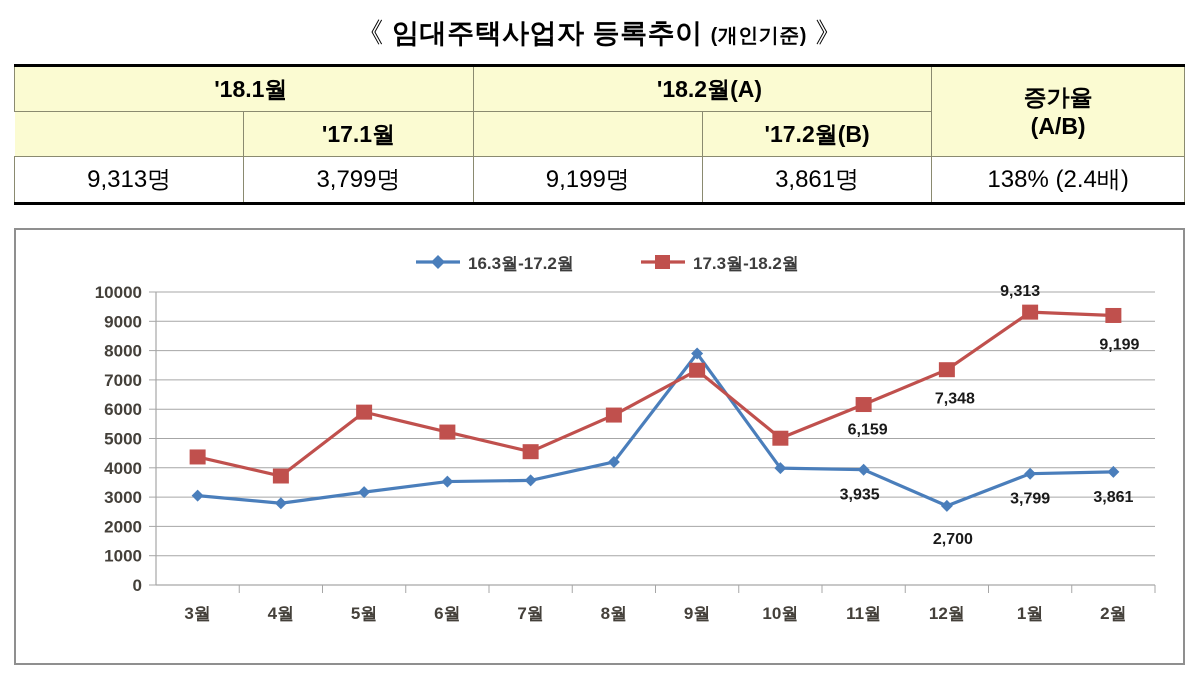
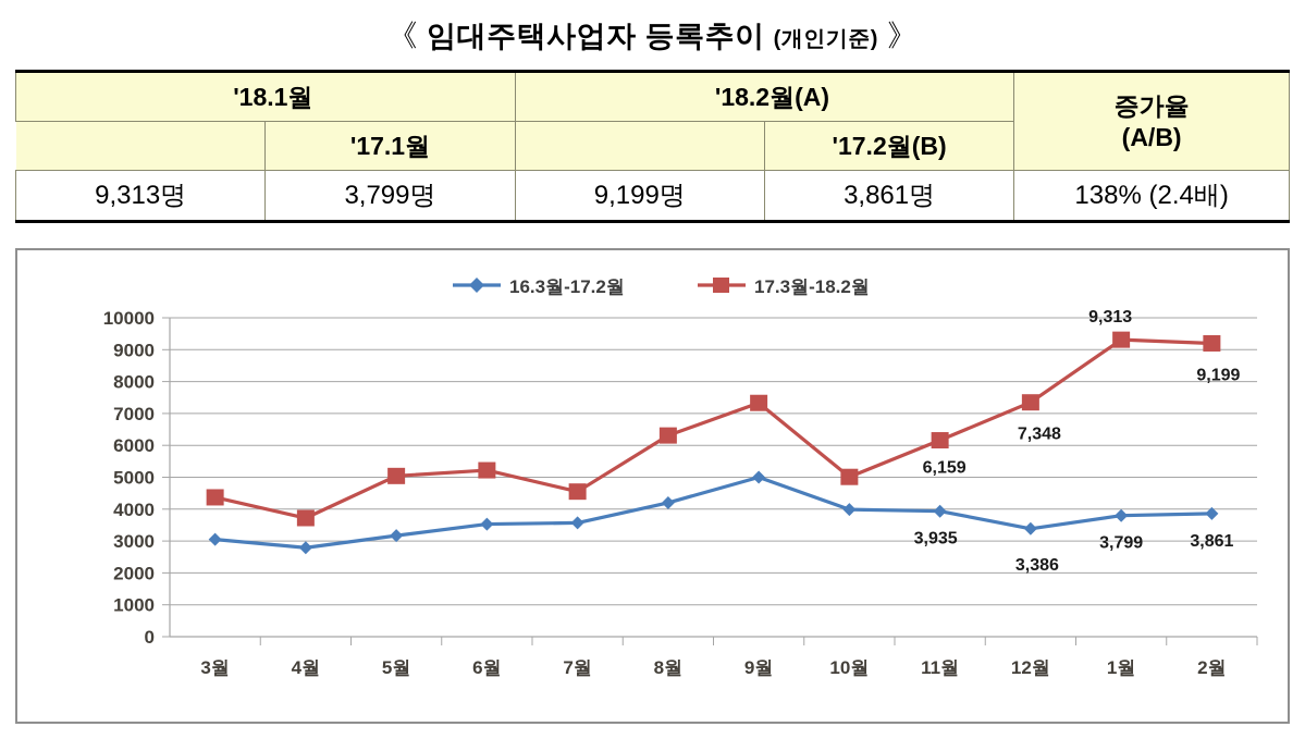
17.3월-18.2월/5월: 5900 -> 5000
17.3월-18.2월/8월: 5800 -> 6300
16.3월-17.2월/9월: 7900 -> 5000
16.3월-17.2월/12월: 2,700 -> 3,386
